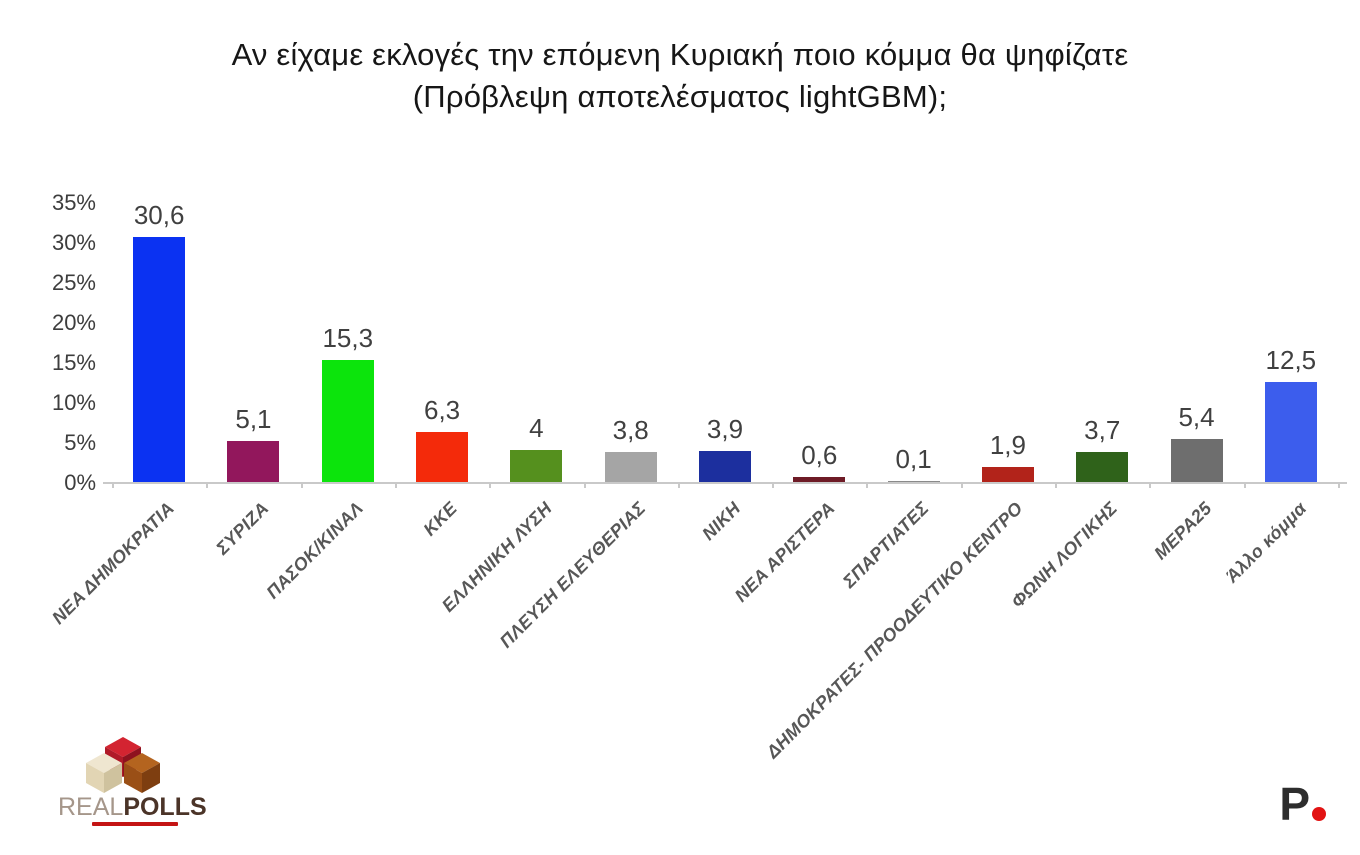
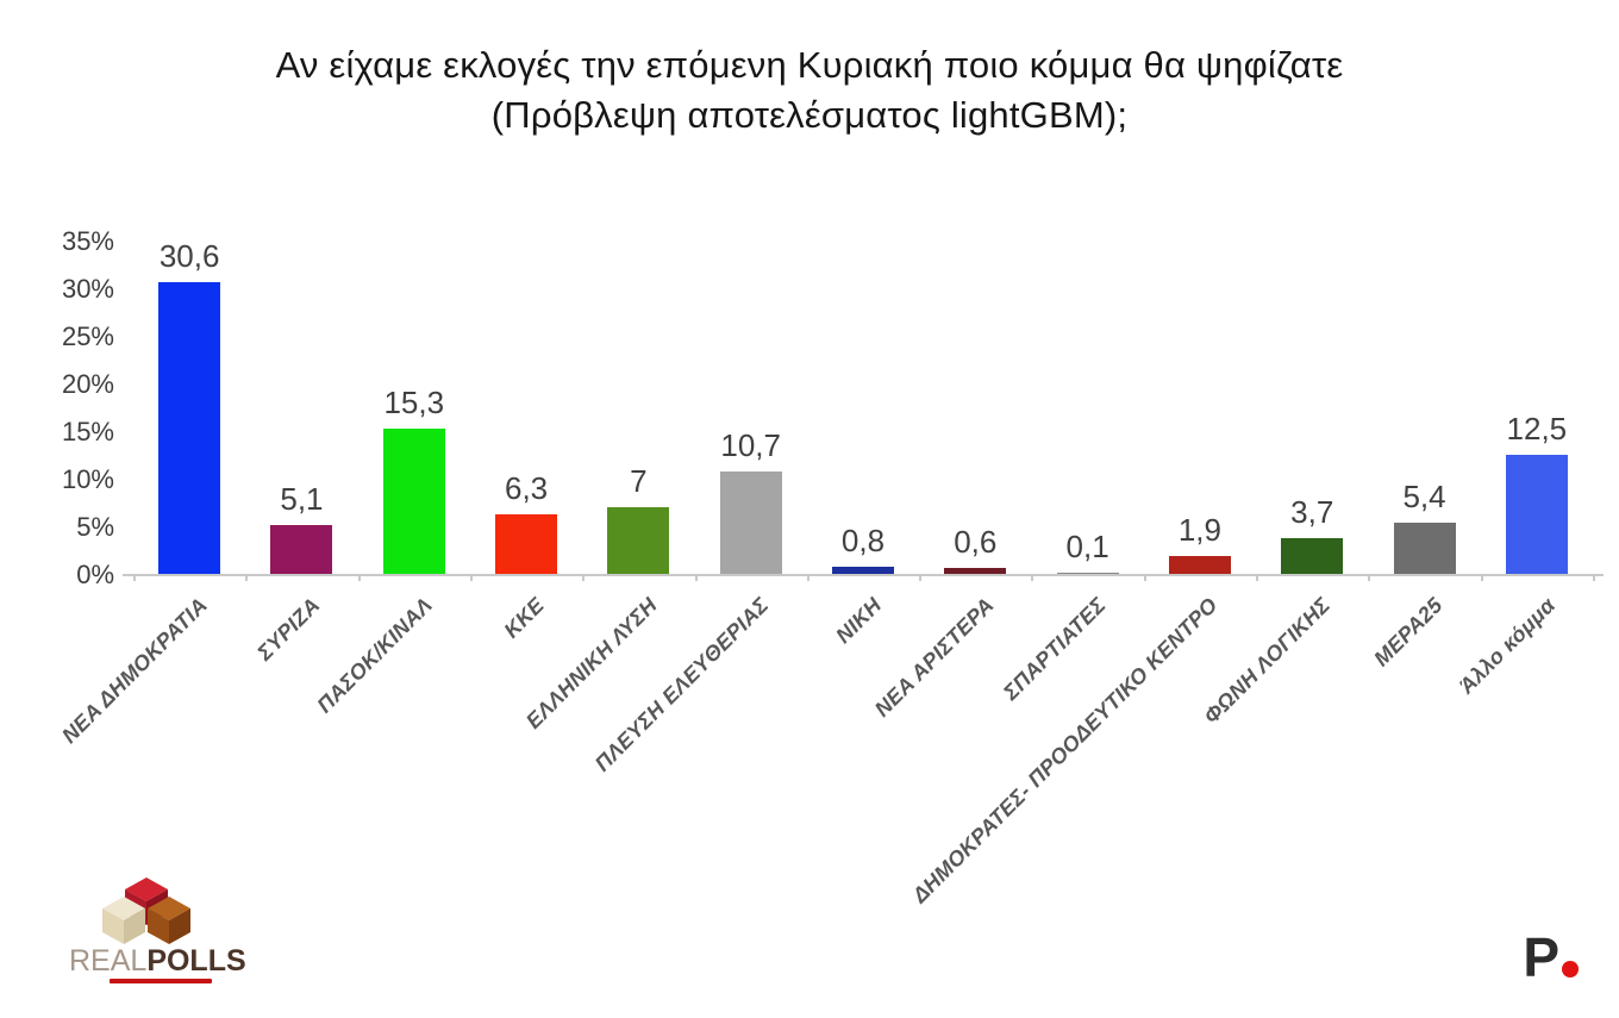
ΕΛΛΗΝΙΚΗ ΛΥΣΗ: 4 -> 7
ΠΛΕΥΣΗ ΕΛΕΥΘΕΡΙΑΣ: 3,8 -> 10,7
ΝΙΚΗ: 3,9 -> 0,8
